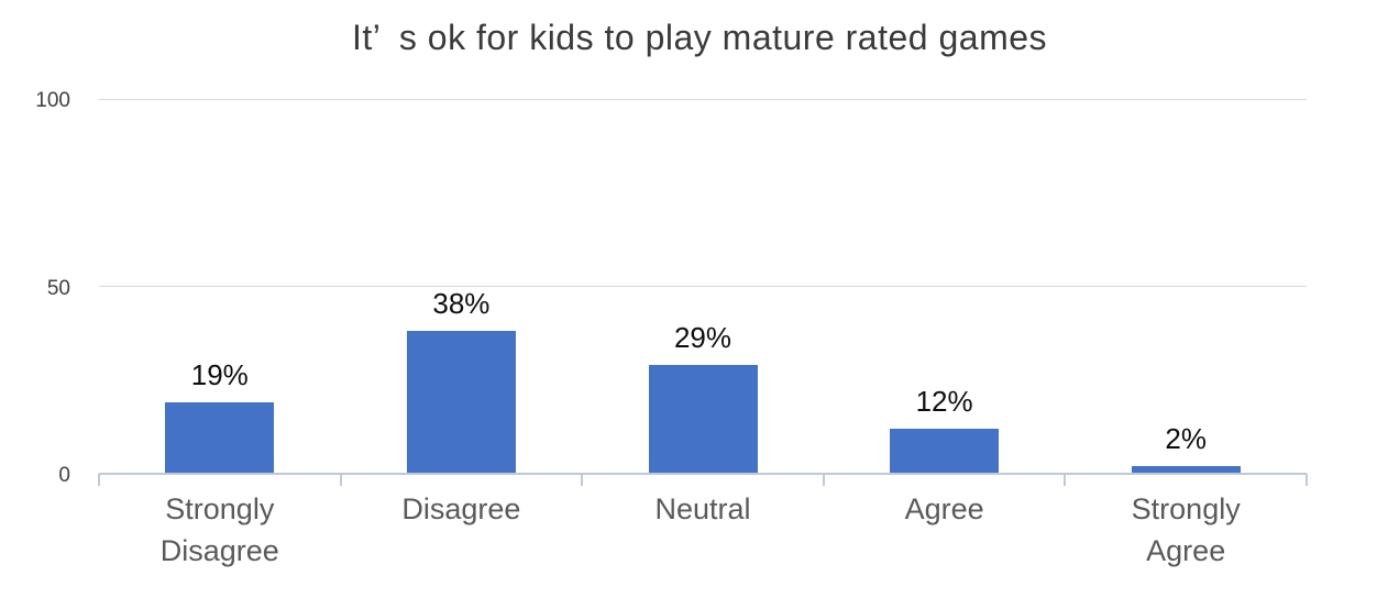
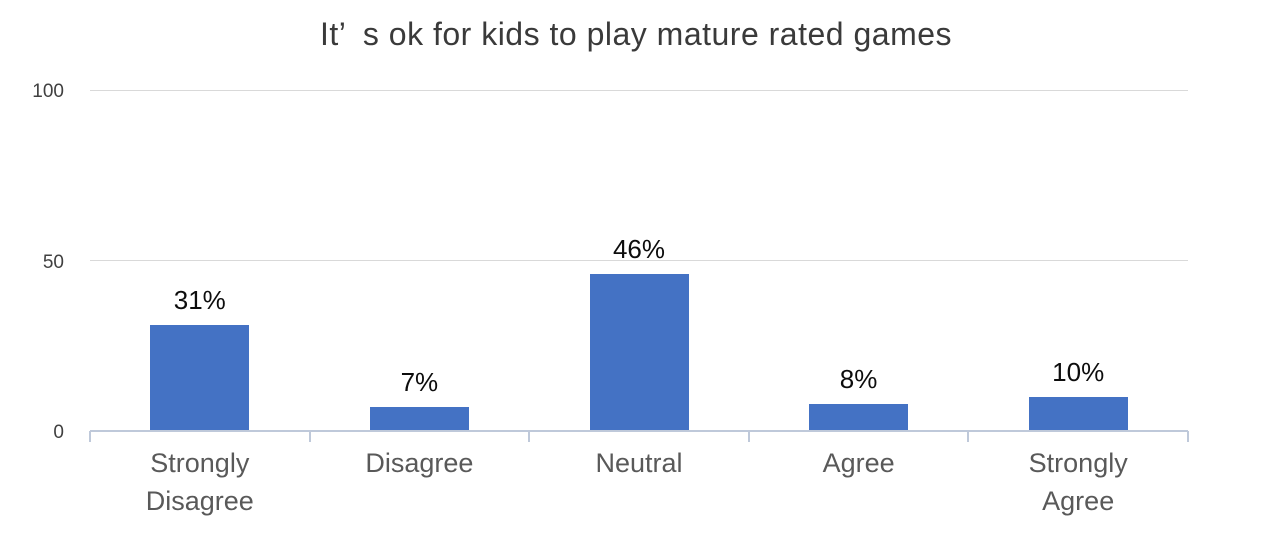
Strongly Disagree: 19% -> 31%
Disagree: 38% -> 7%
Neutral: 29% -> 46%
Agree: 12% -> 8%
Strongly Agree: 2% -> 10%
